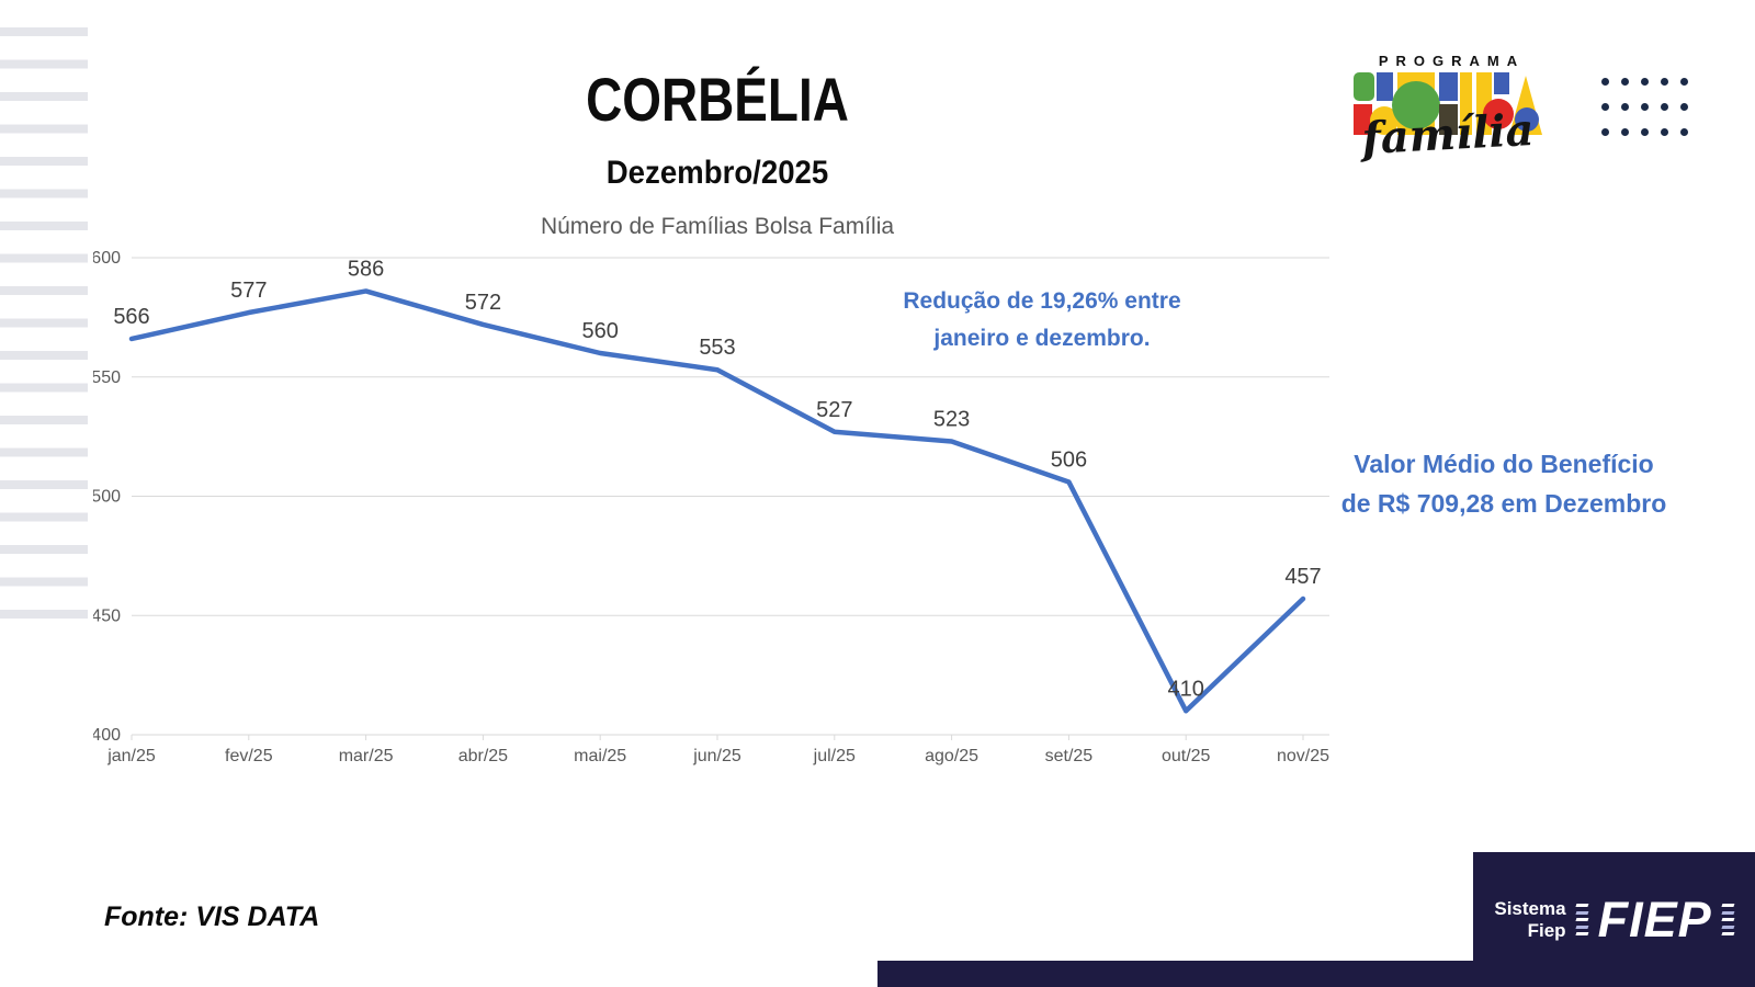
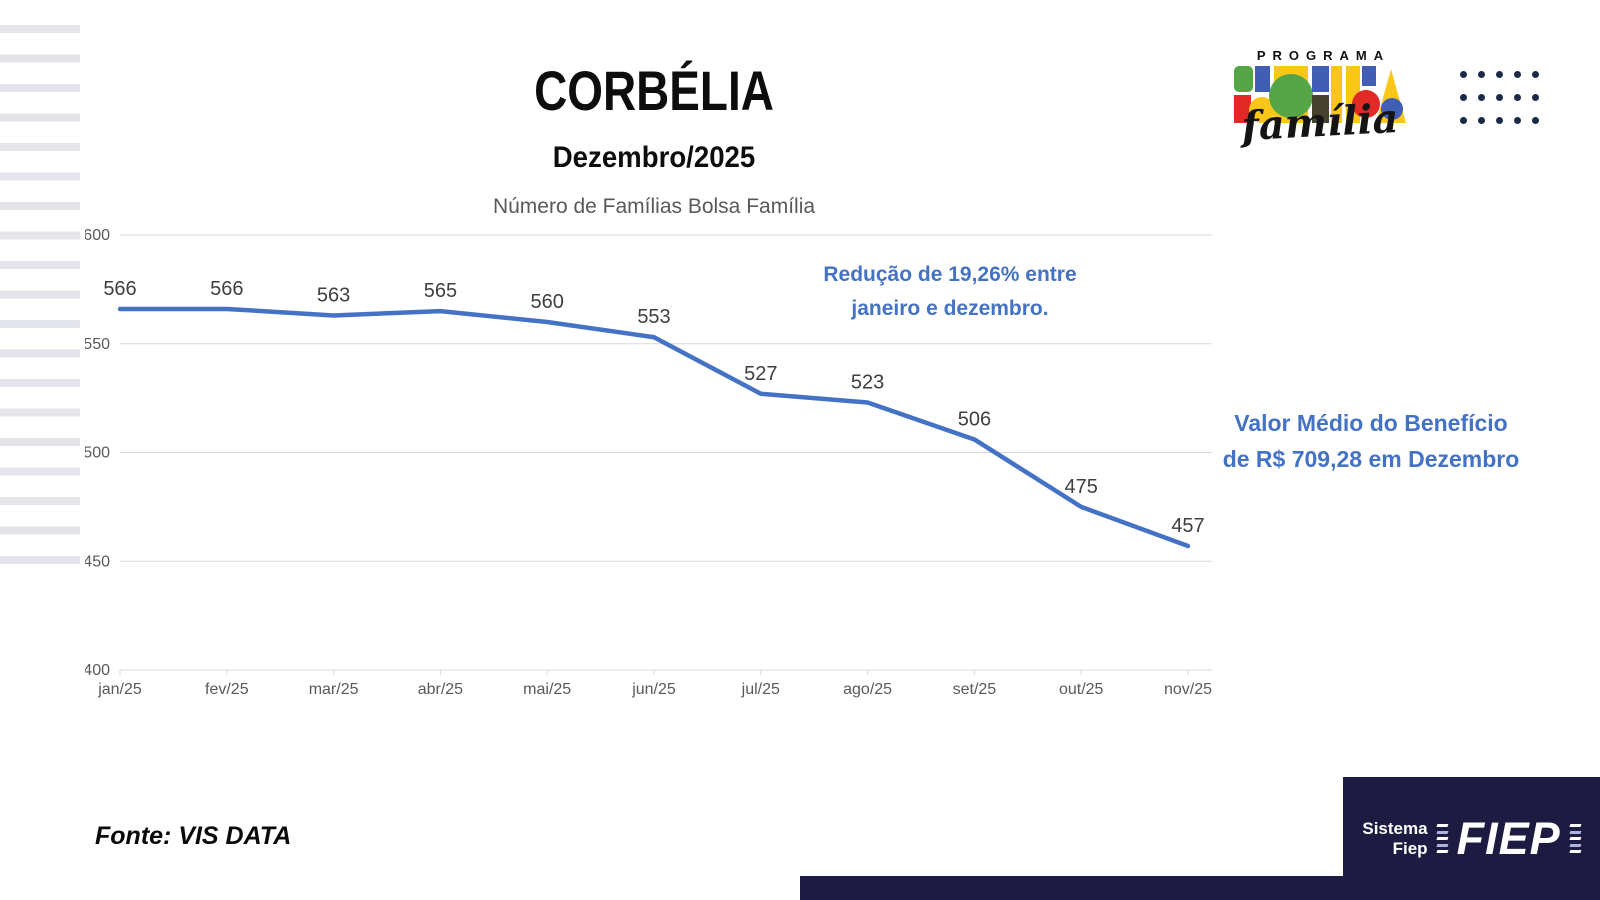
fev/25: 577 -> 566
mar/25: 586 -> 563
abr/25: 572 -> 565
out/25: 410 -> 475
